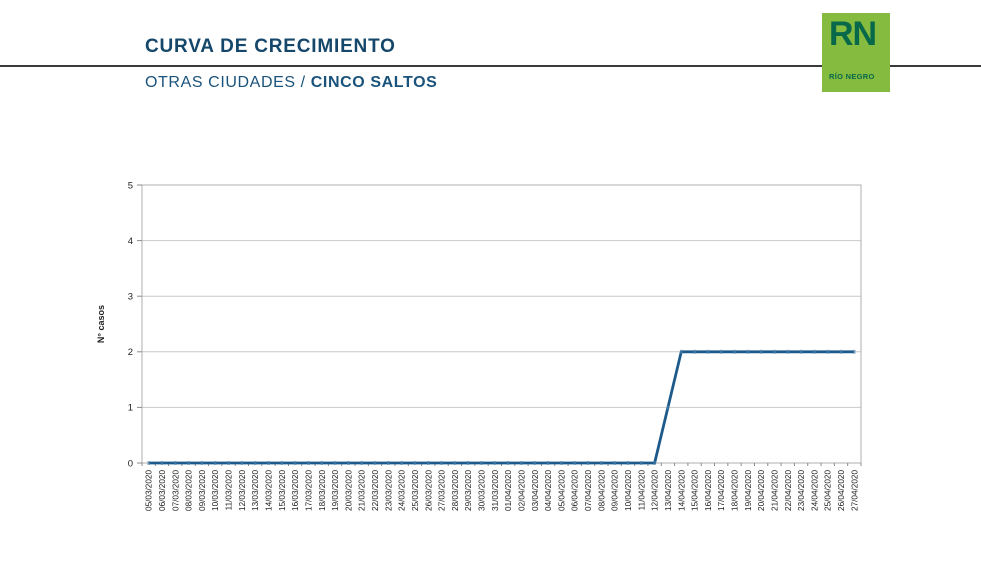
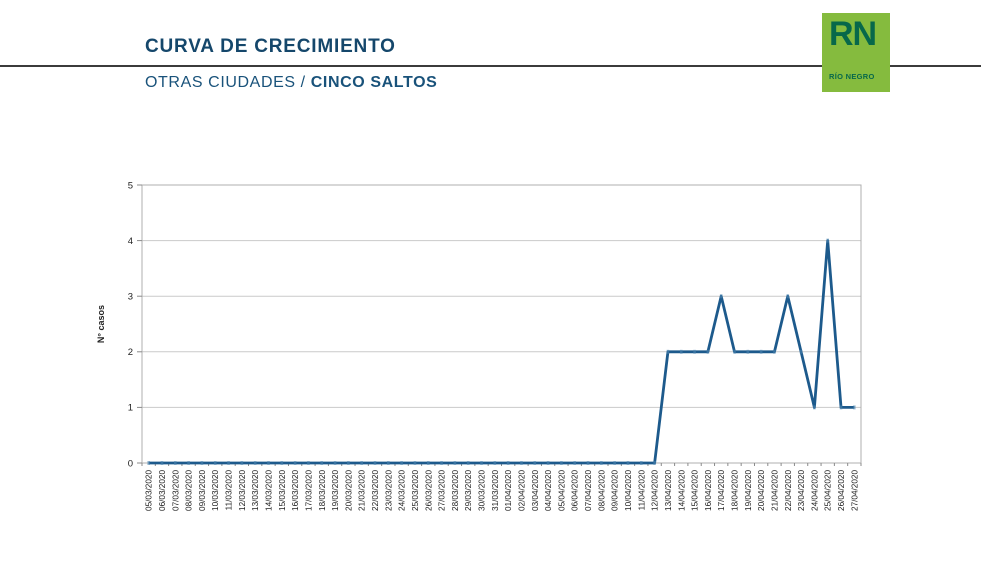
13/04/2020: 1 -> 2
17/04/2020: 2 -> 3
22/04/2020: 2 -> 3
24/04/2020: 2 -> 1
25/04/2020: 2 -> 4
26/04/2020: 2 -> 1
27/04/2020: 2 -> 1
